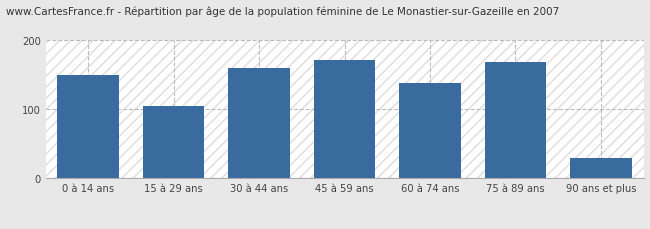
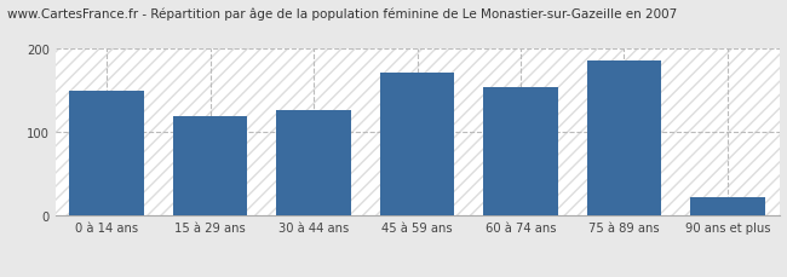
15 à 29 ans: 105 -> 120
30 à 44 ans: 160 -> 126
60 à 74 ans: 138 -> 154
75 à 89 ans: 168 -> 186
90 ans et plus: 30 -> 22
